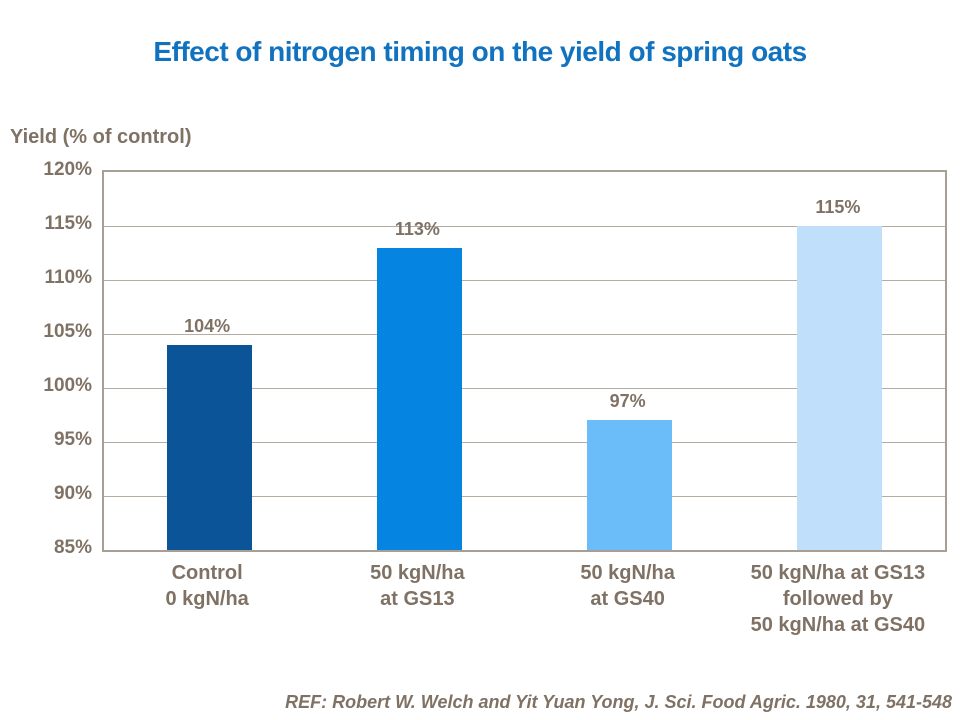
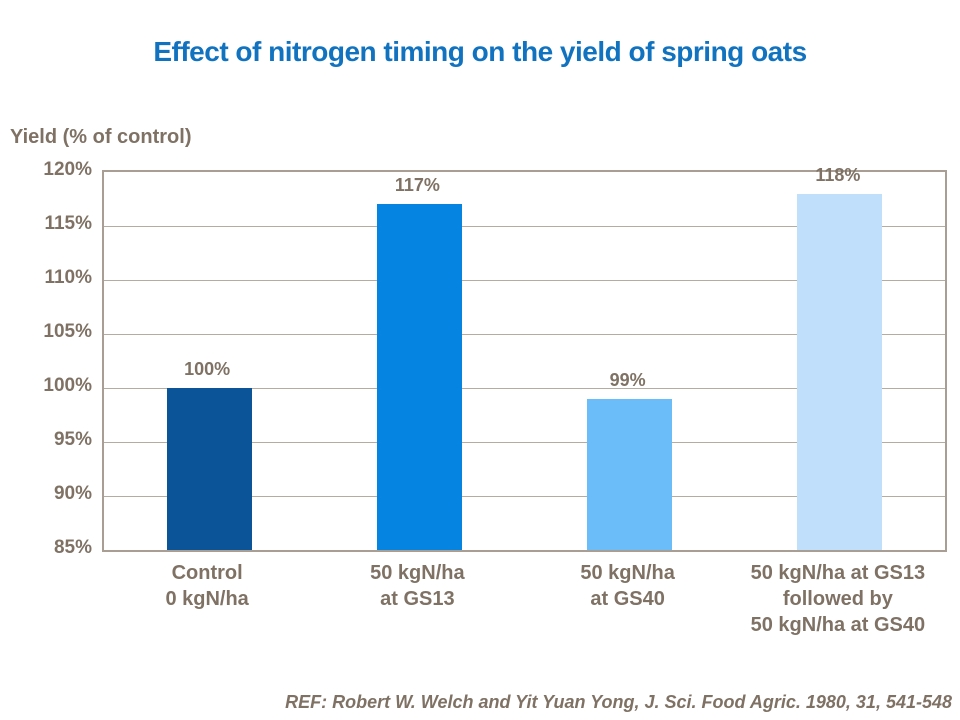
Control 0 kgN/ha: 104% -> 100%
50 kgN/ha at GS13: 113% -> 117%
50 kgN/ha at GS40: 97% -> 99%
50 kgN/ha at GS13 followed by 50 kgN/ha at GS40: 115% -> 118%
